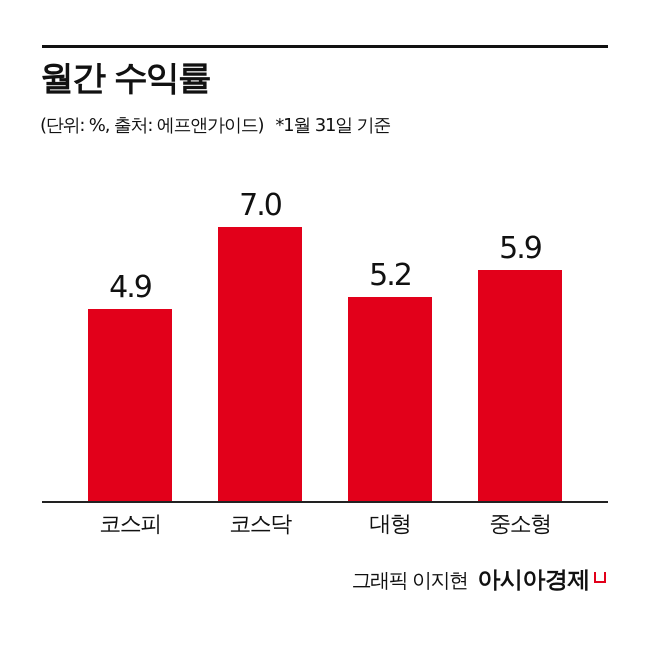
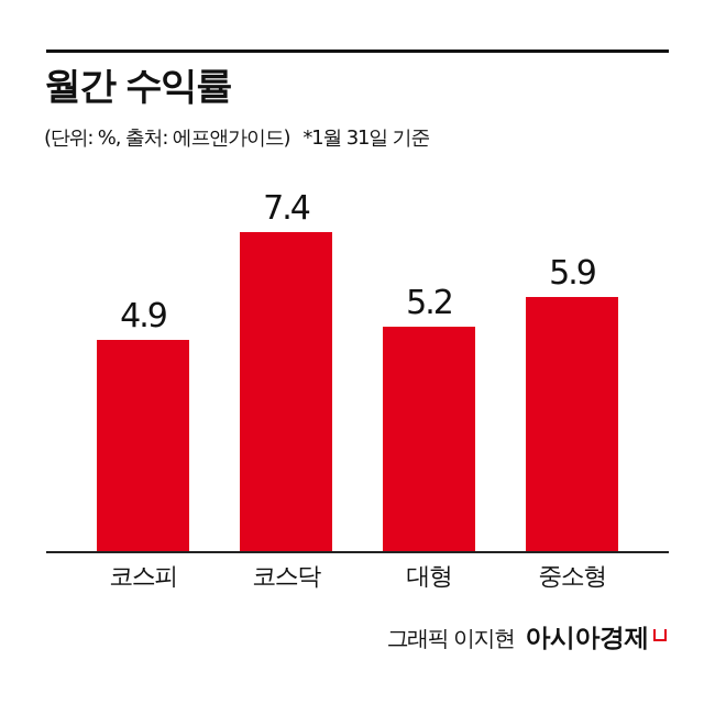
코스닥: 7.0 -> 7.4
